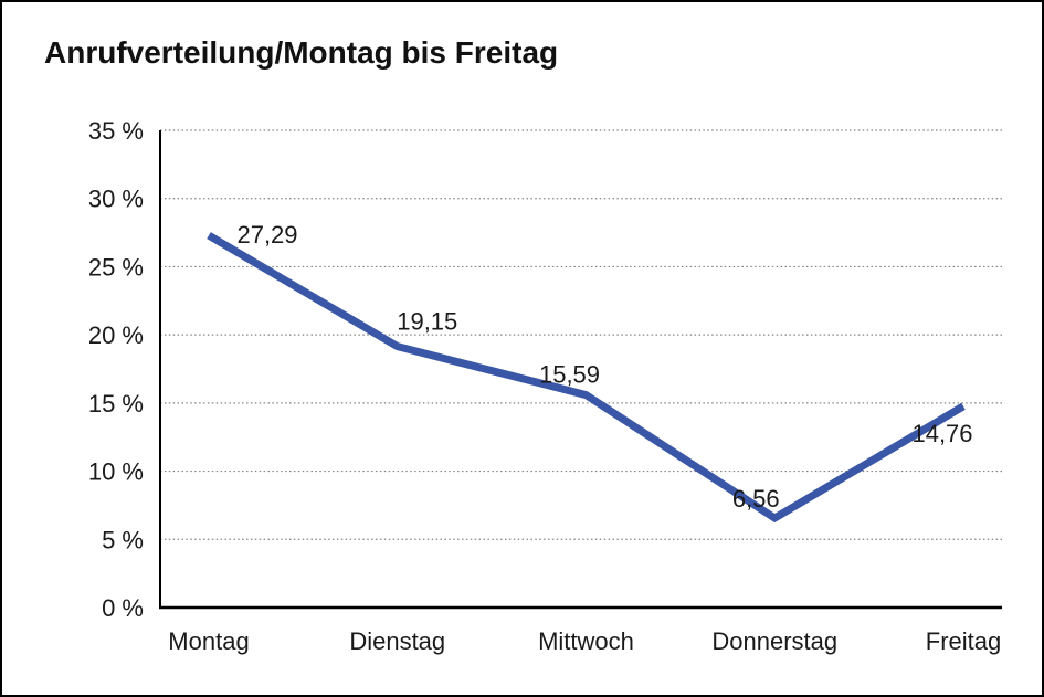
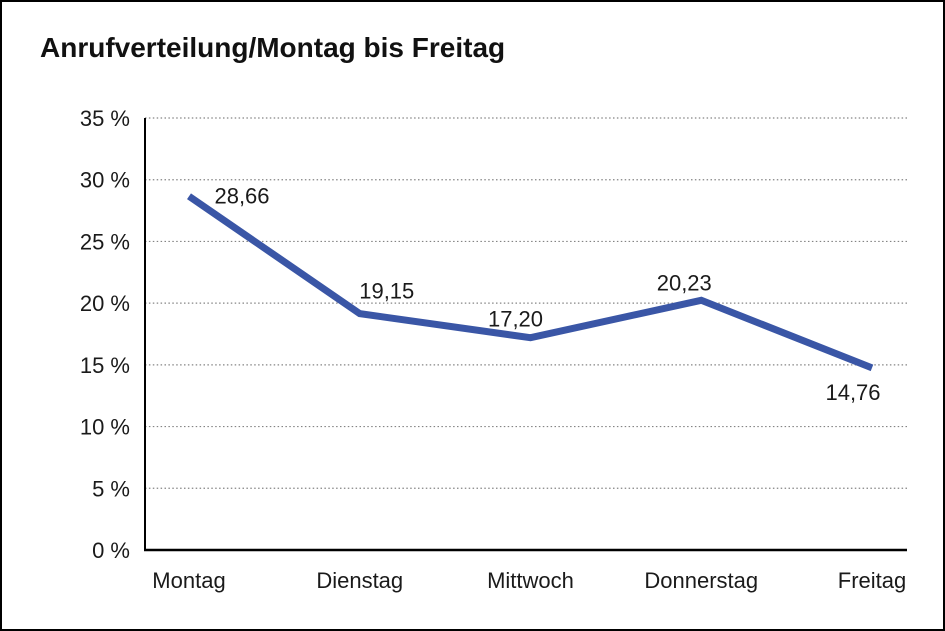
Montag: 27,29 -> 28,66
Mittwoch: 15,59 -> 17,20
Donnerstag: 6,56 -> 20,23
